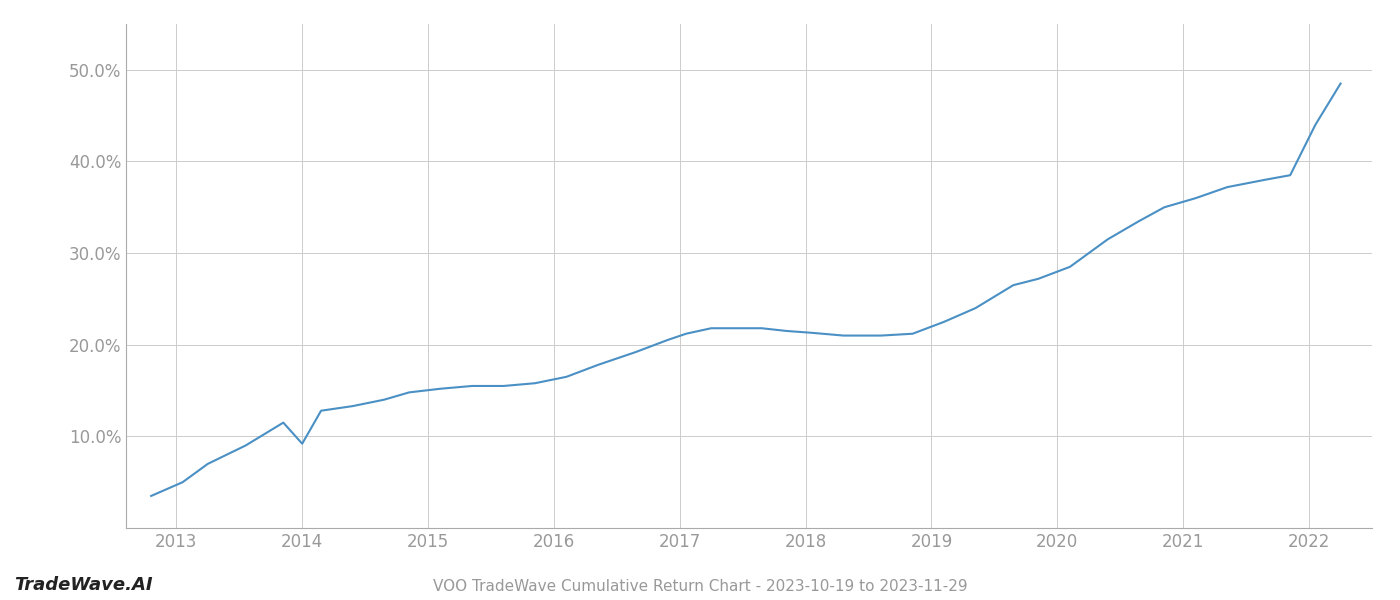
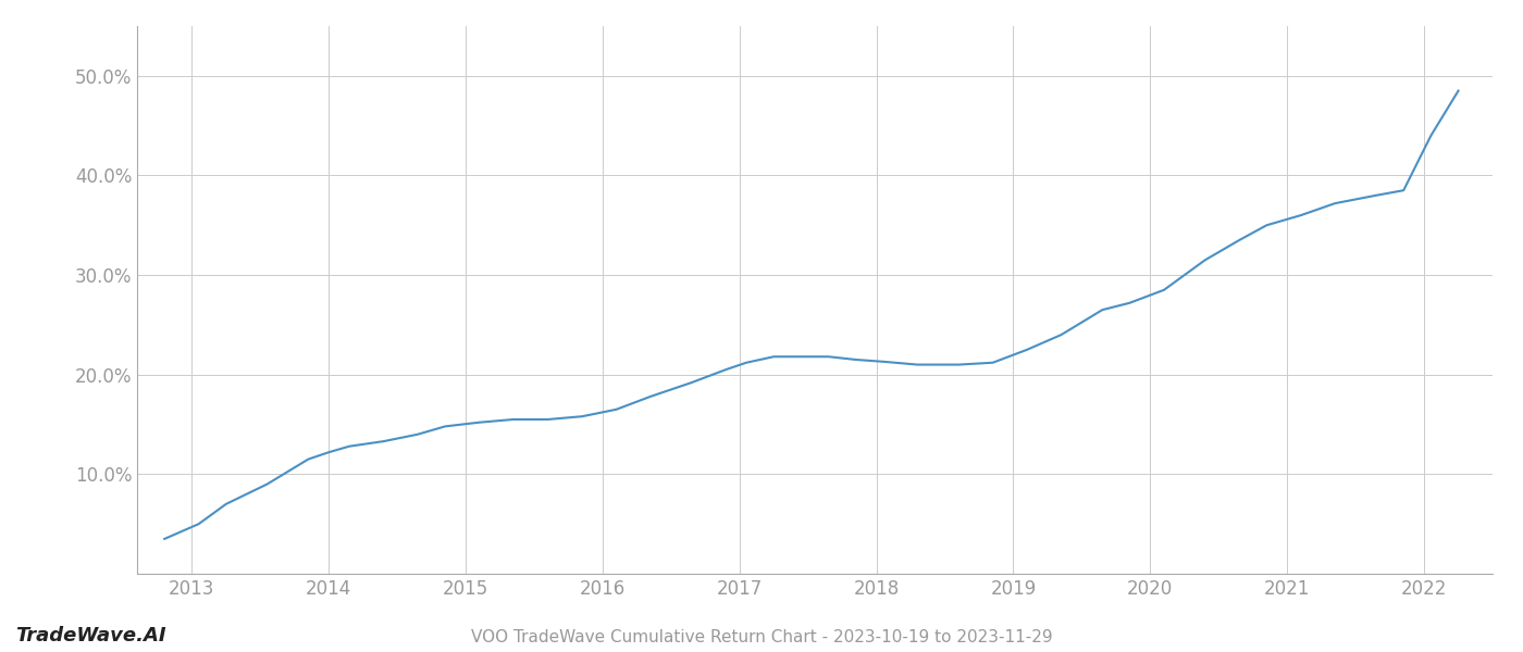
2014: 9.2% -> 12.2%
